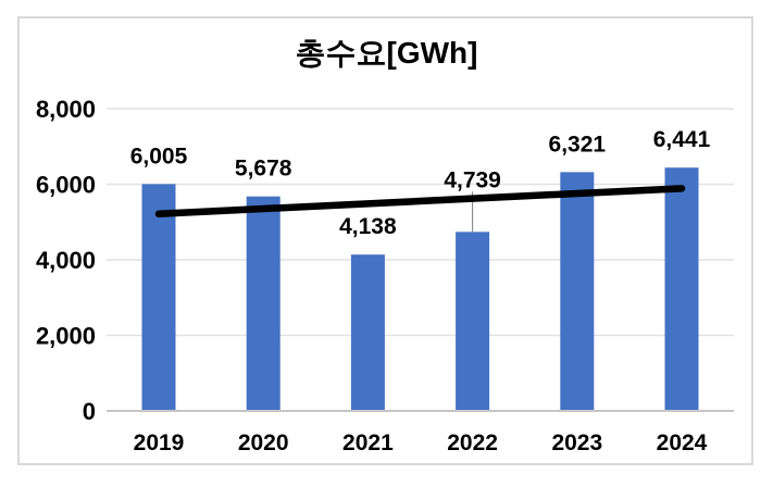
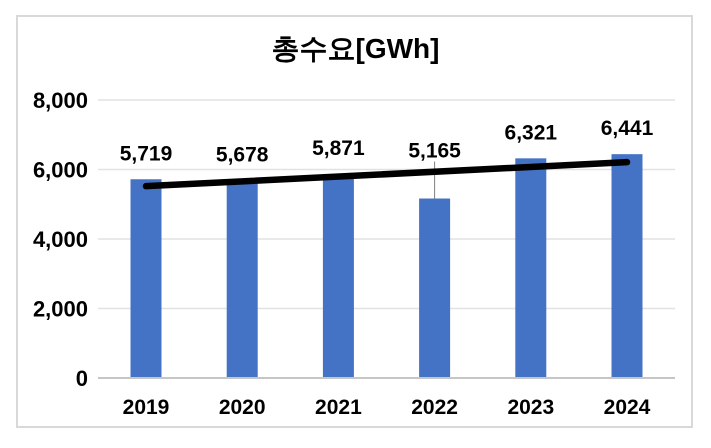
2019: 6,005 -> 5,719
2021: 4,138 -> 5,871
2022: 4,739 -> 5,165
